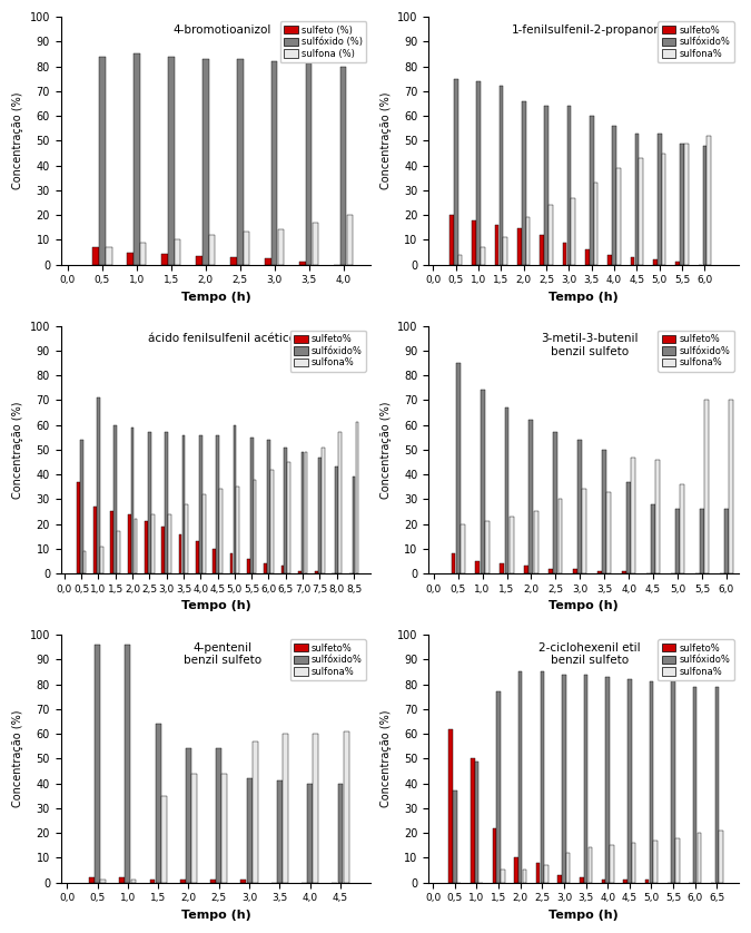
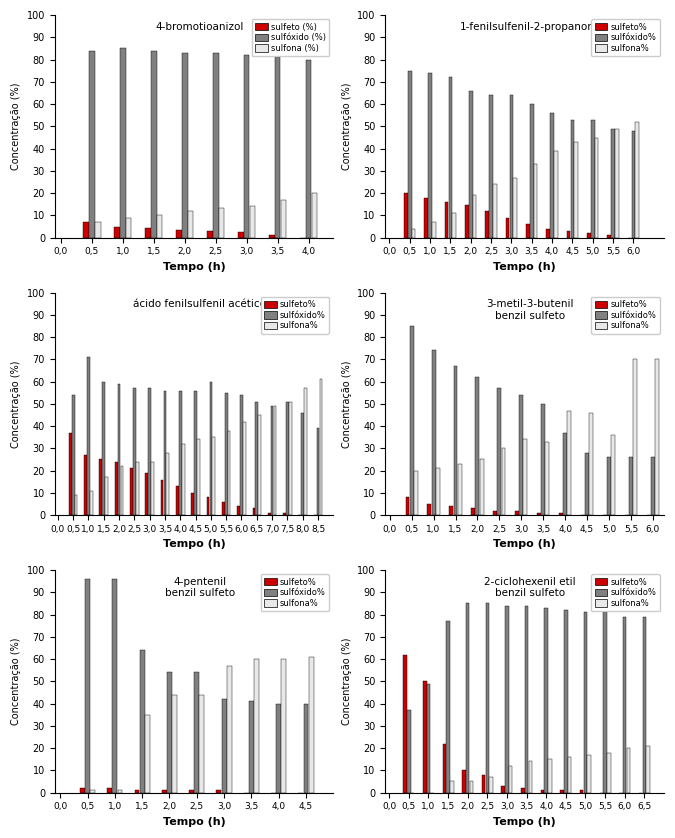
sulfóxido%/7,5: 47 -> 51
sulfóxido%/8,0: 43 -> 46
